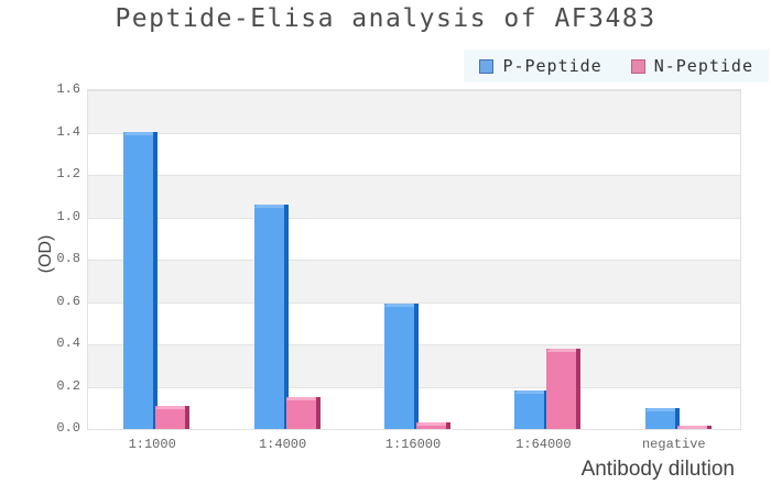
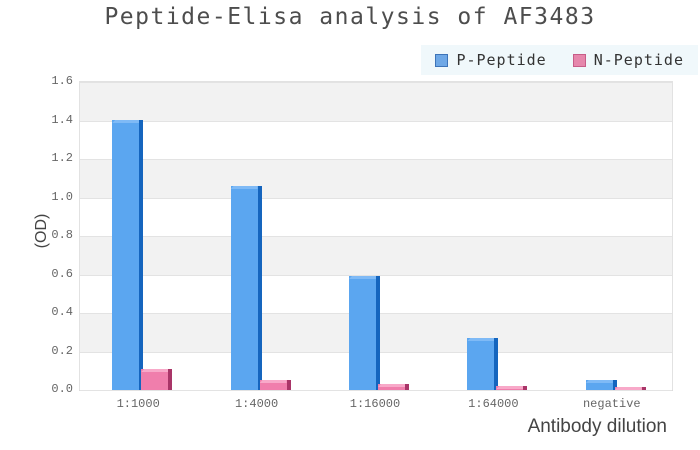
N-Peptide/1:4000: 0.15 -> 0.05
P-Peptide/1:64000: 0.18 -> 0.27
N-Peptide/1:64000: 0.38 -> 0.02
P-Peptide/negative: 0.10 -> 0.05
